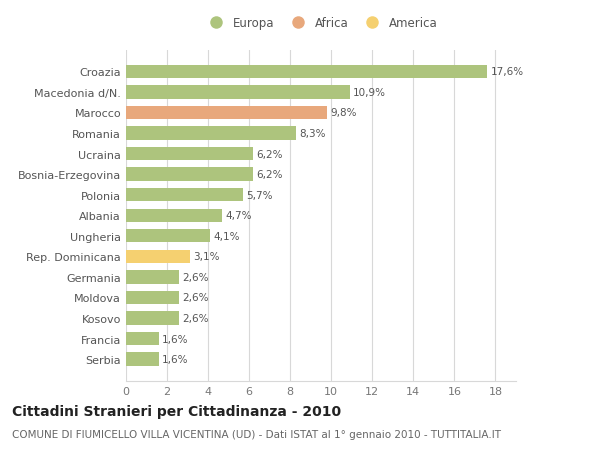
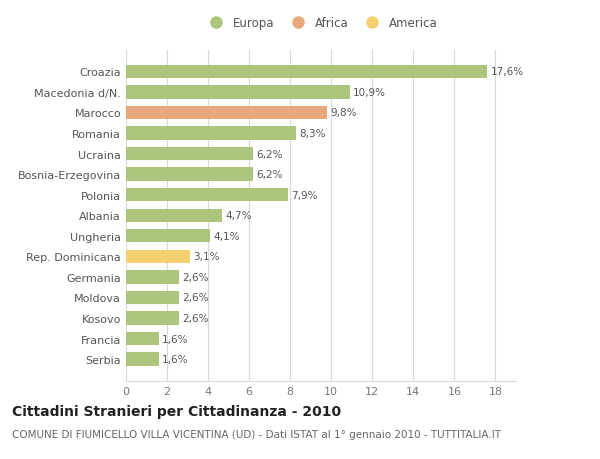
Polonia: 5,7% -> 7,9%
